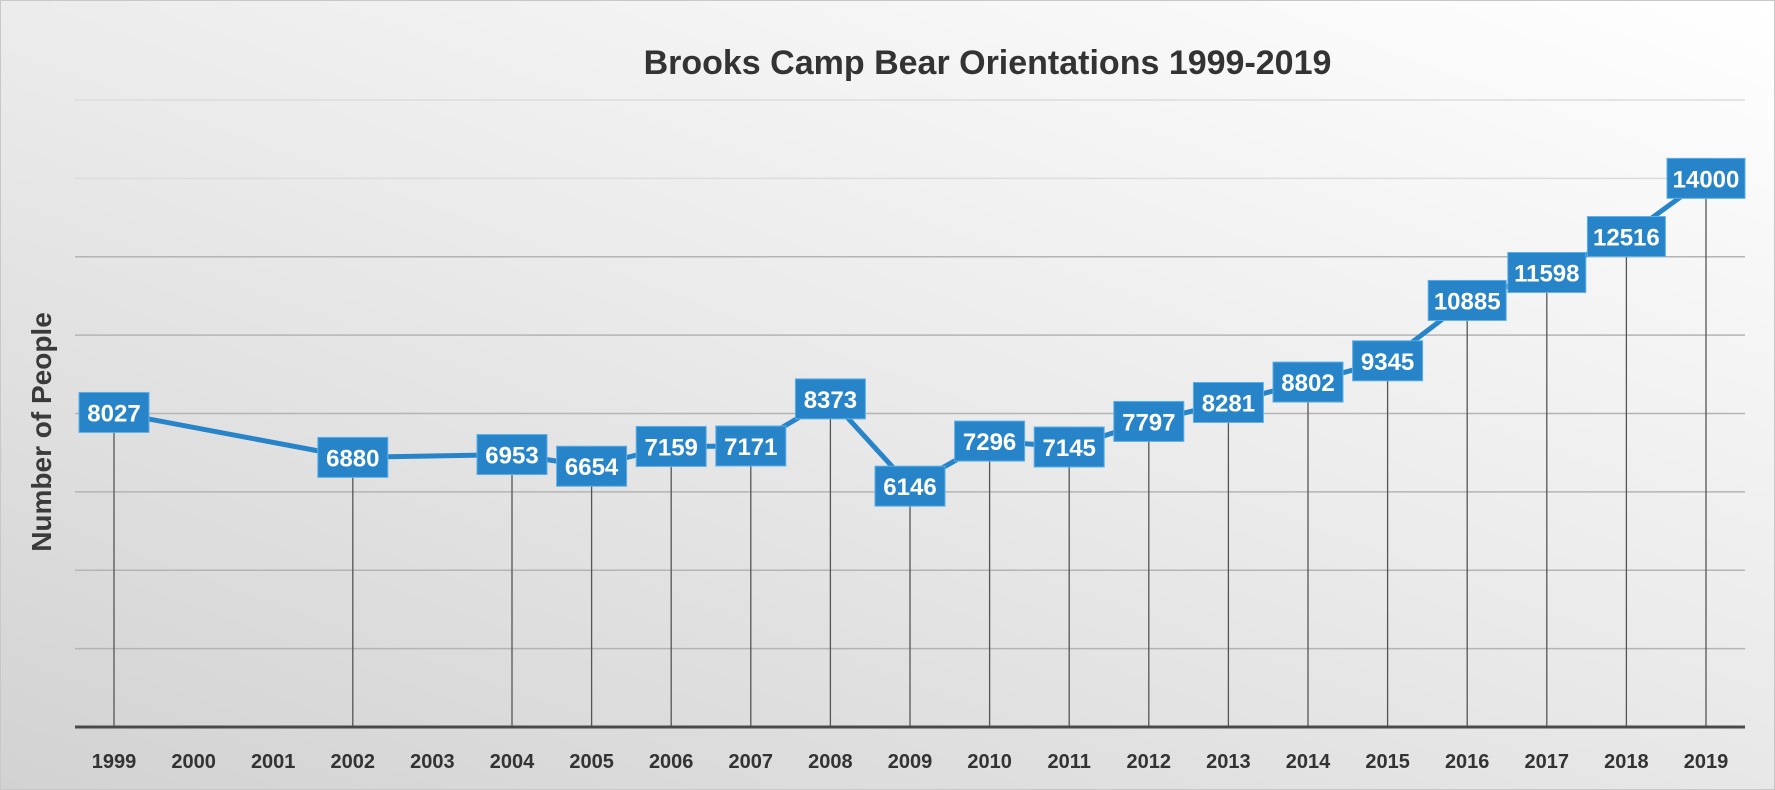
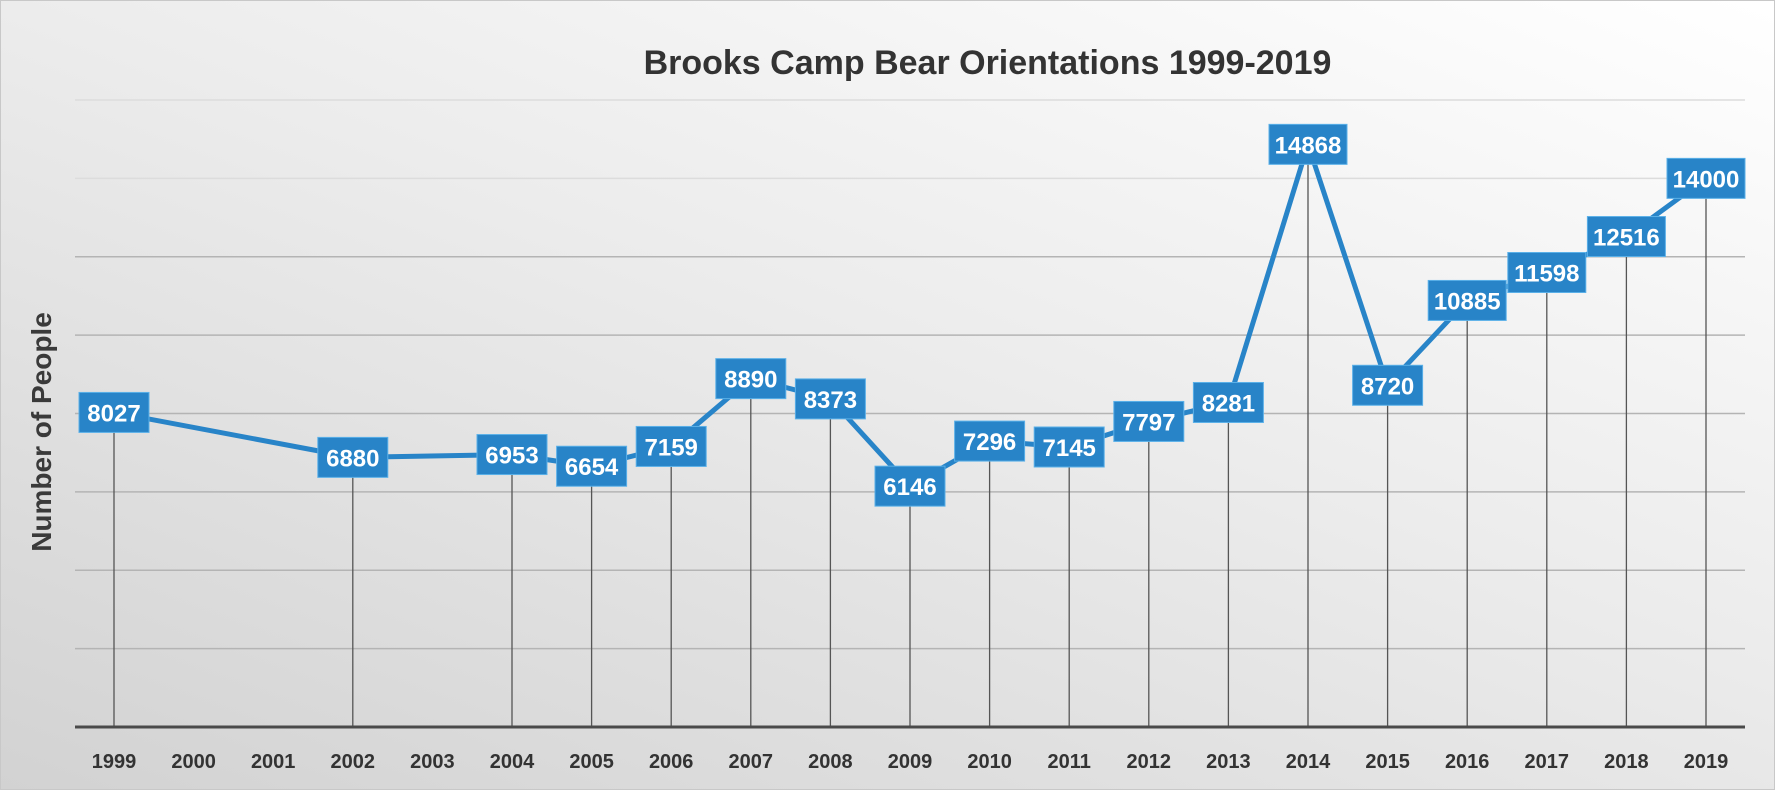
2007: 7171 -> 8890
2014: 8802 -> 14868
2015: 9345 -> 8720
